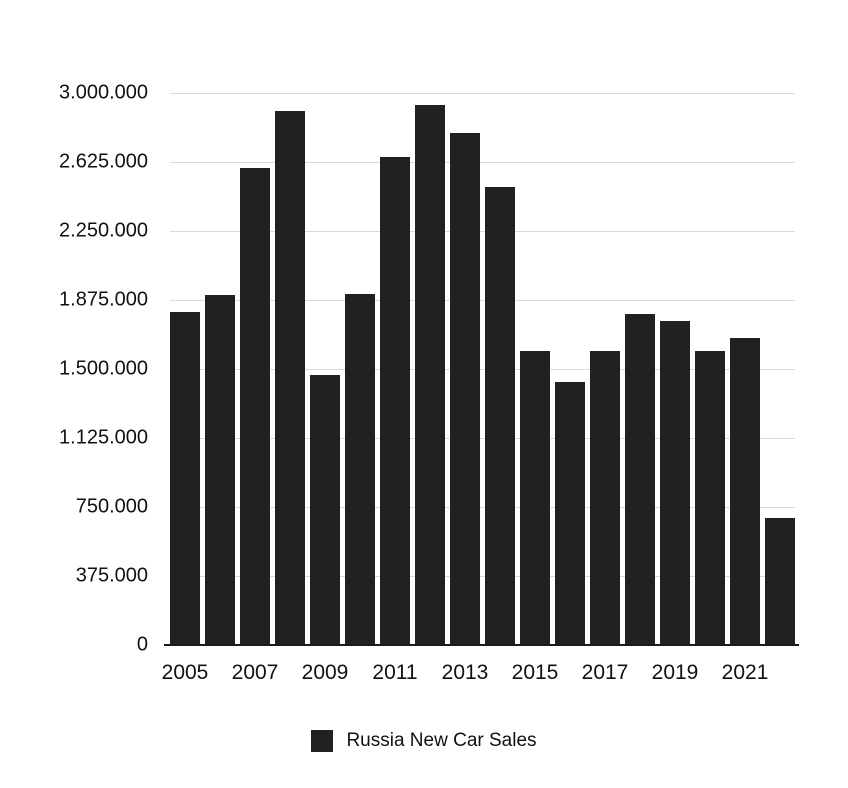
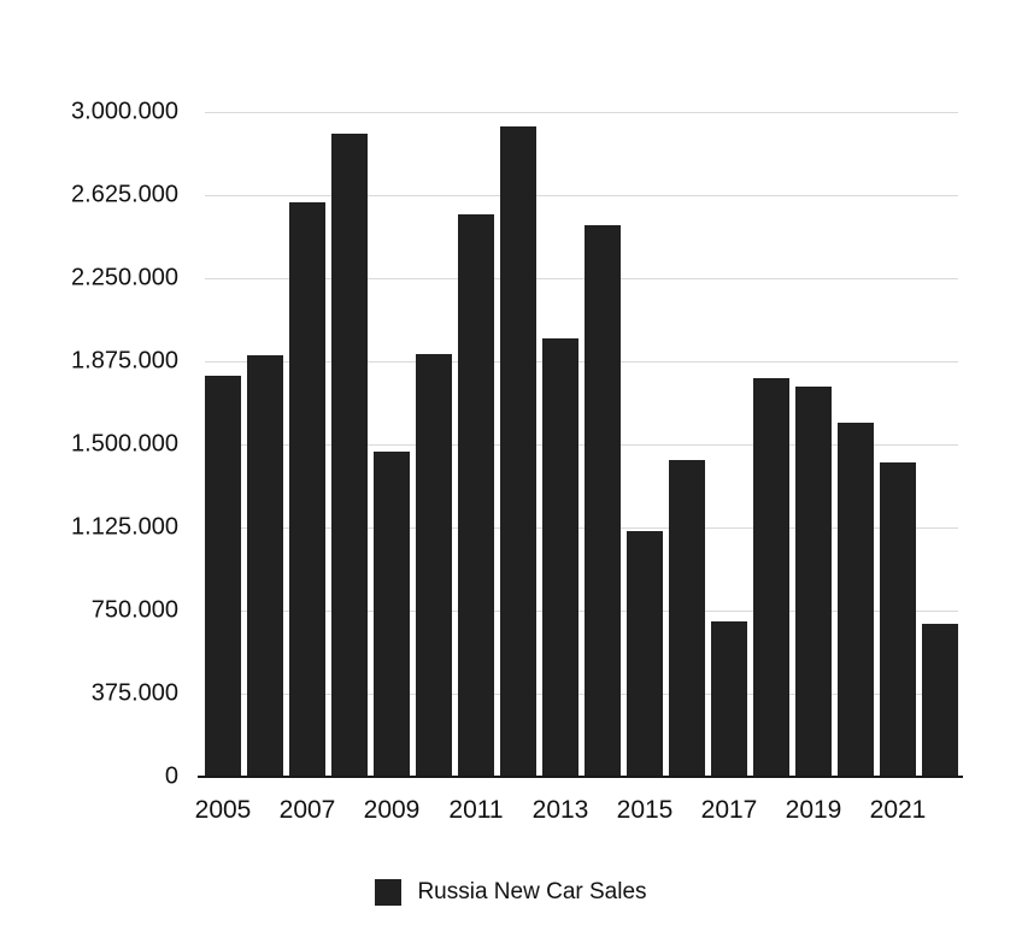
2011: 2650000 -> 2540000
2013: 2780000 -> 1980000
2015: 1600000 -> 1110000
2017: 1600000 -> 700000
2021: 1670000 -> 1420000
